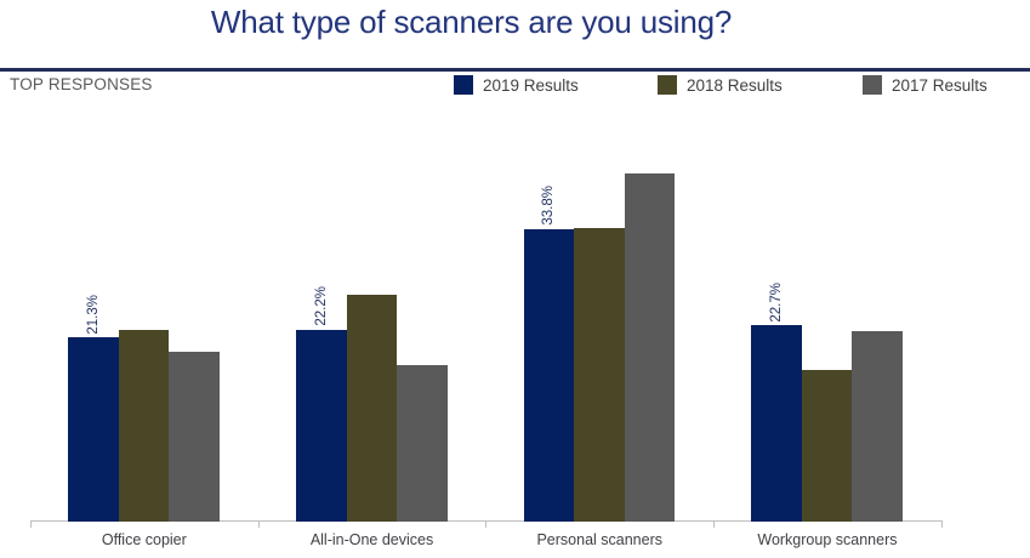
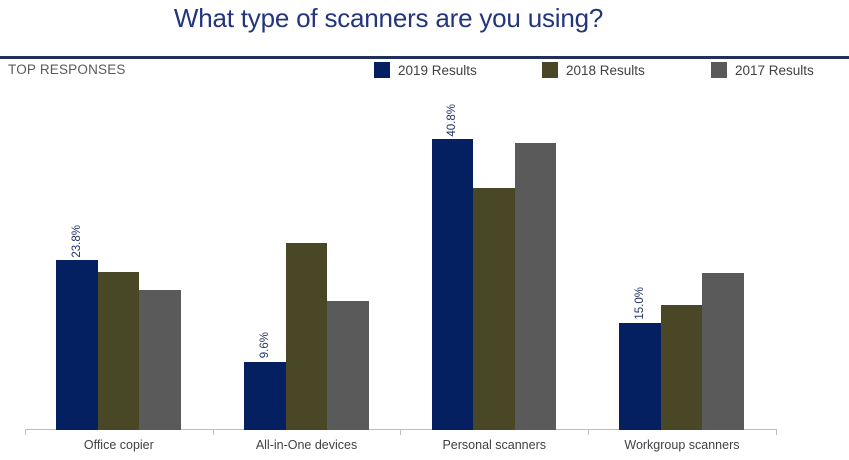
2019 Results/Office copier: 21.3% -> 23.8%
2019 Results/All-in-One devices: 22.2% -> 9.6%
2019 Results/Personal scanners: 33.8% -> 40.8%
2019 Results/Workgroup scanners: 22.7% -> 15.0%
